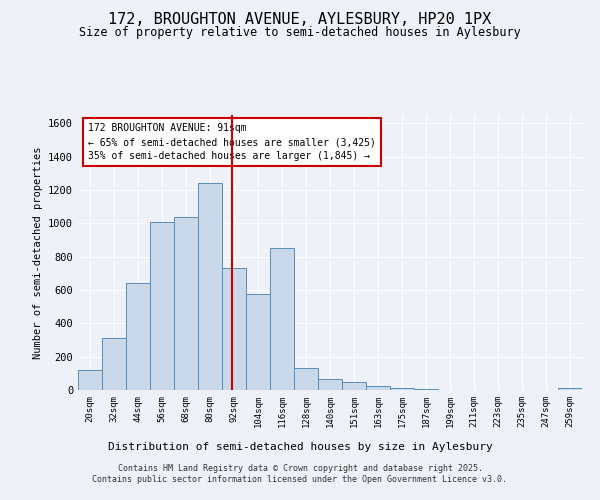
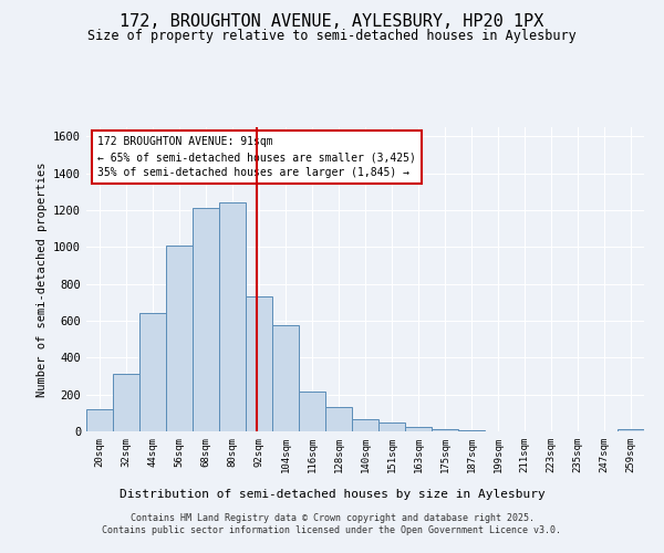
68sqm: 1040 -> 1210
116sqm: 850 -> 220
